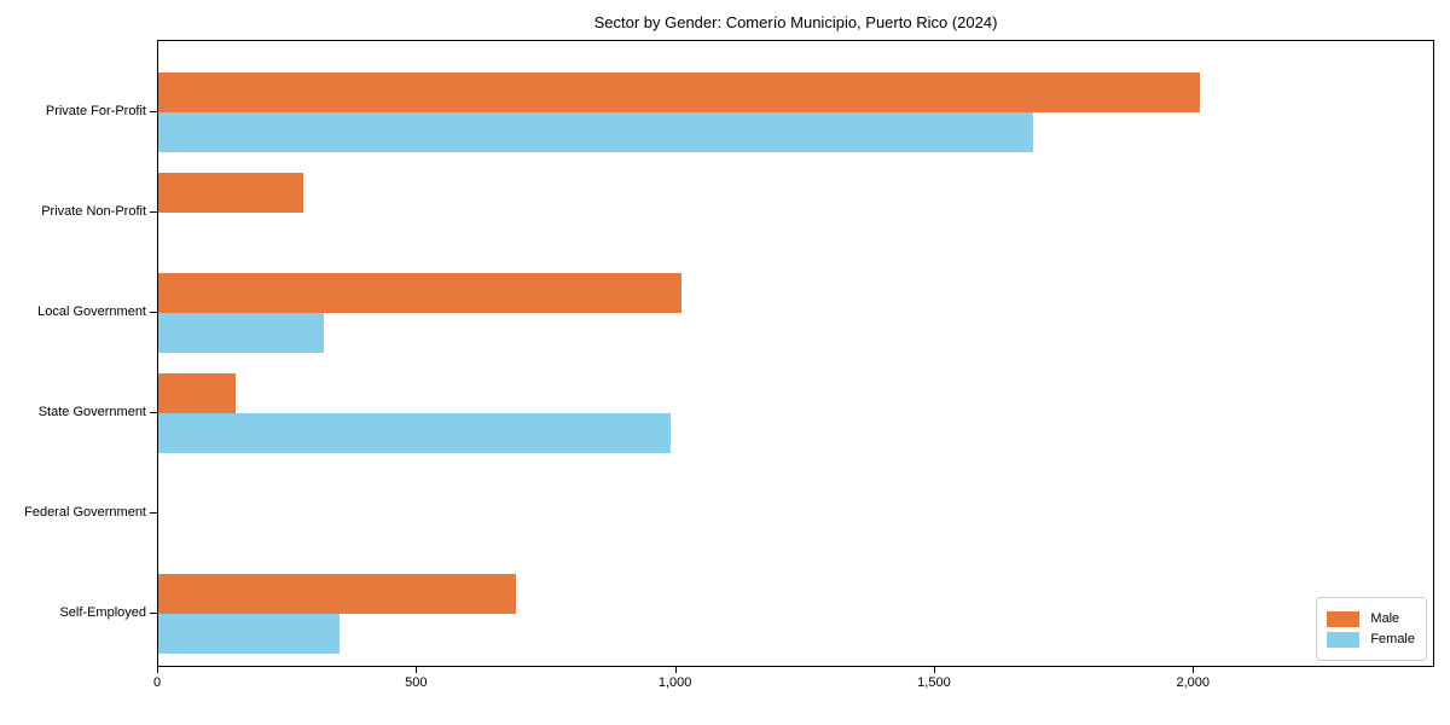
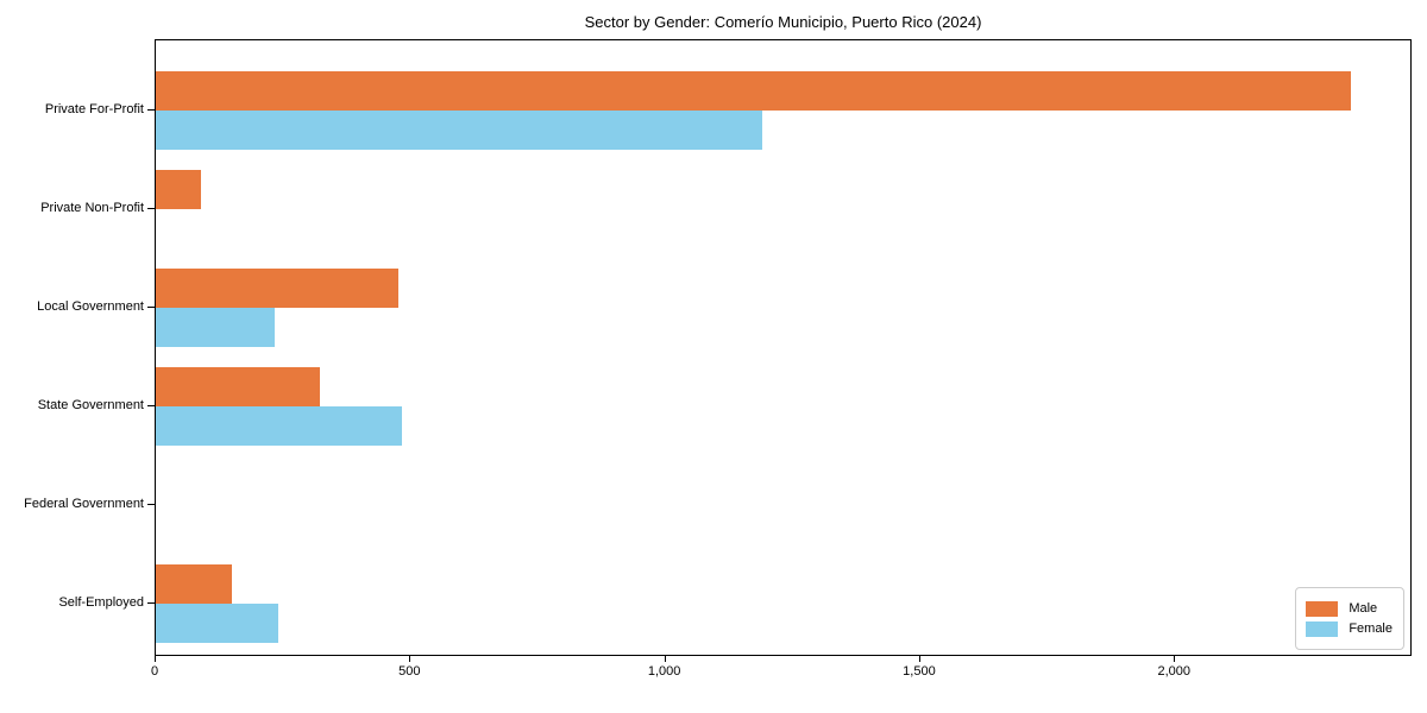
Male/Private For-Profit: 2010 -> 2340
Female/Private For-Profit: 1690 -> 1190
Male/Private Non-Profit: 280 -> 90
Male/Local Government: 1010 -> 480
Female/Local Government: 320 -> 230
Male/State Government: 150 -> 320
Female/State Government: 990 -> 480
Male/Self-Employed: 690 -> 150
Female/Self-Employed: 350 -> 240
